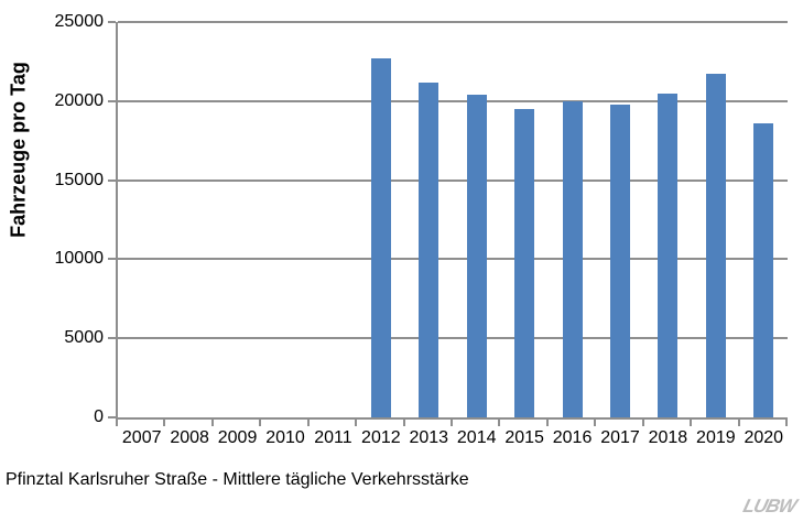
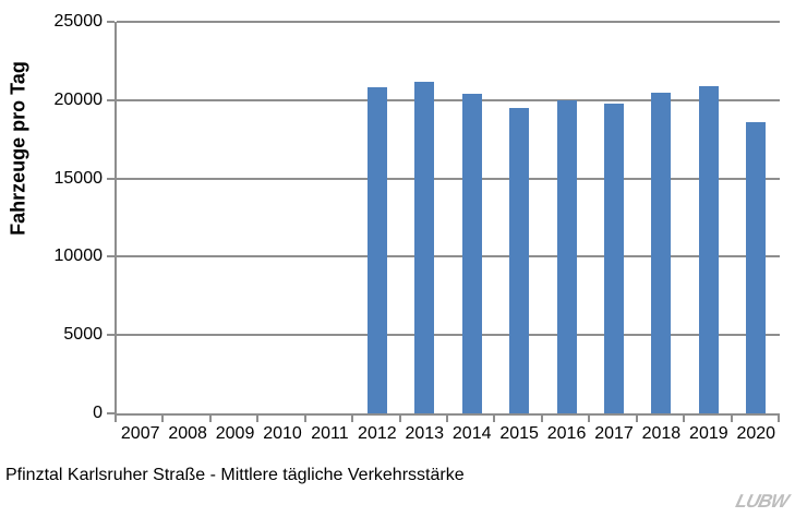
2012: 22700 -> 20800
2019: 21700 -> 20900
